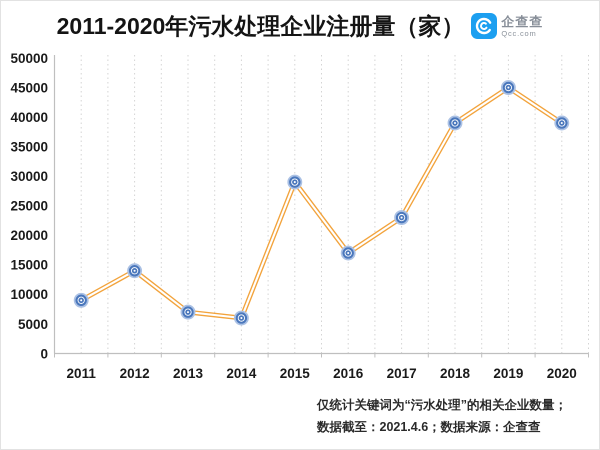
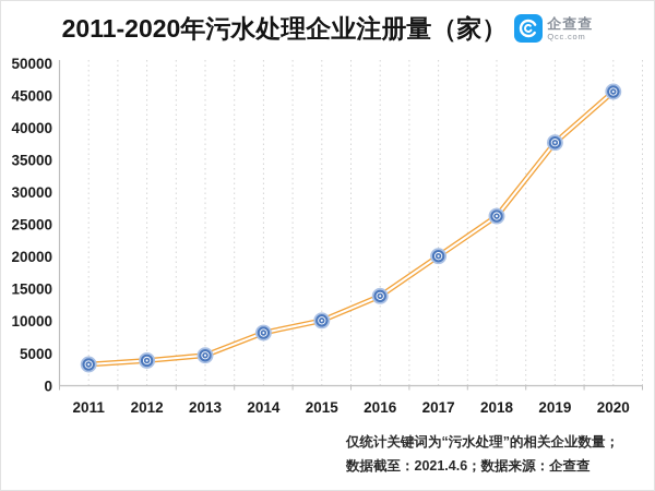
2011: 9000 -> 3000
2012: 14000 -> 4000
2013: 7000 -> 5000
2014: 6000 -> 8000
2015: 29000 -> 10000
2016: 17000 -> 14000
2017: 23000 -> 20000
2018: 39000 -> 26000
2019: 45000 -> 38000
2020: 39000 -> 46000
